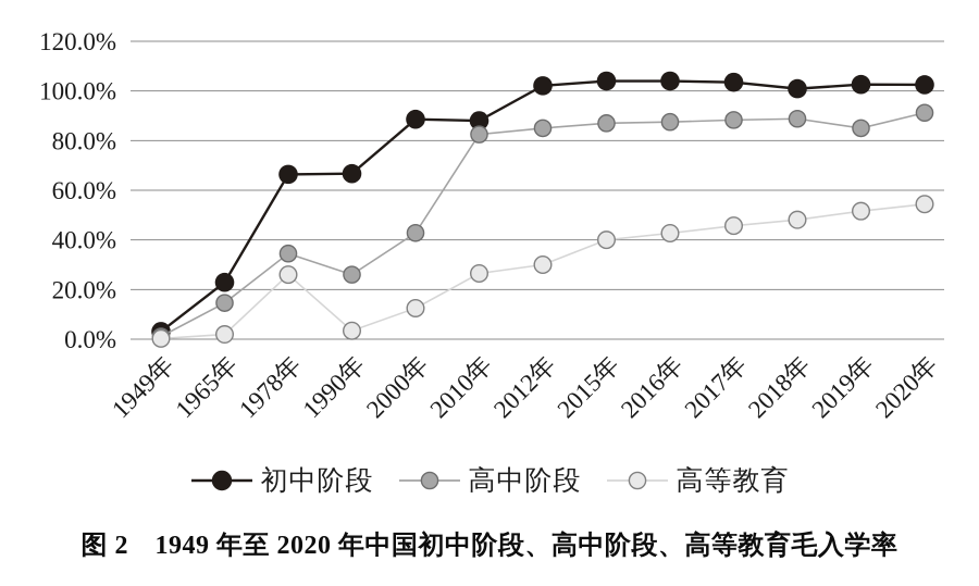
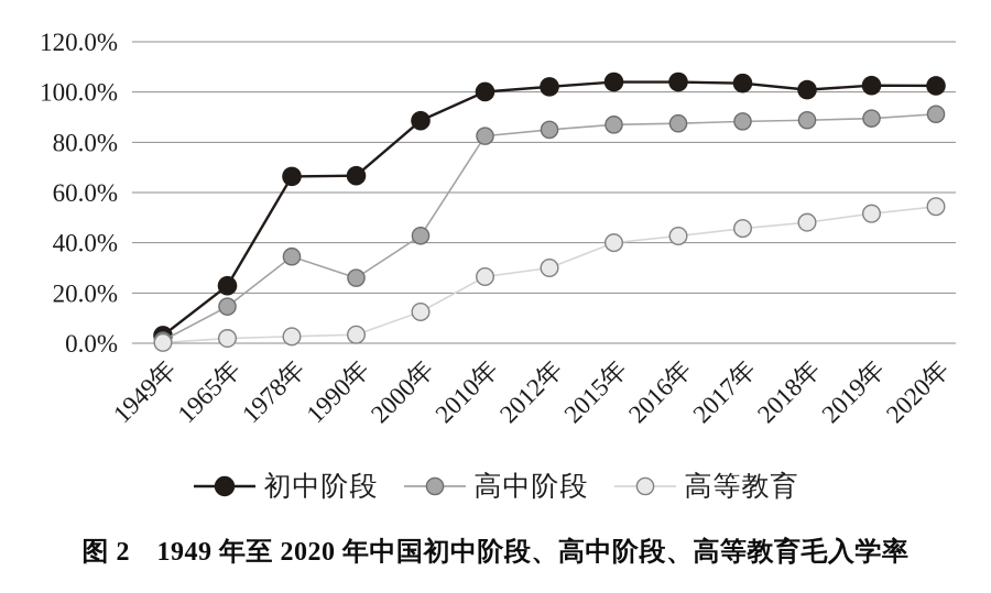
高等教育/1978年: 26% -> 3%
初中阶段/2010年: 88% -> 100%
高中阶段/2019年: 85% -> 90%
